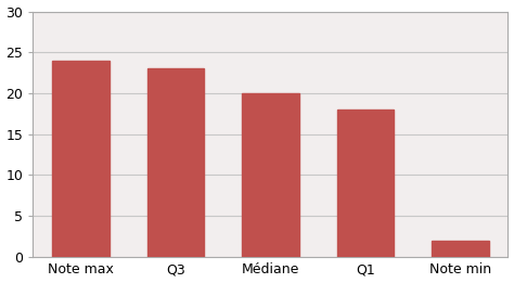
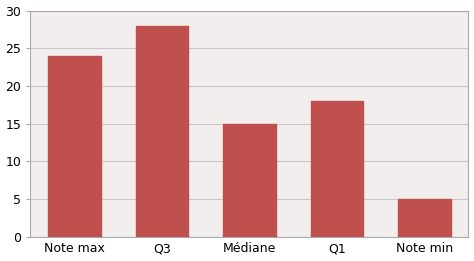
Q3: 23 -> 28
Médiane: 20 -> 15
Note min: 2 -> 5
